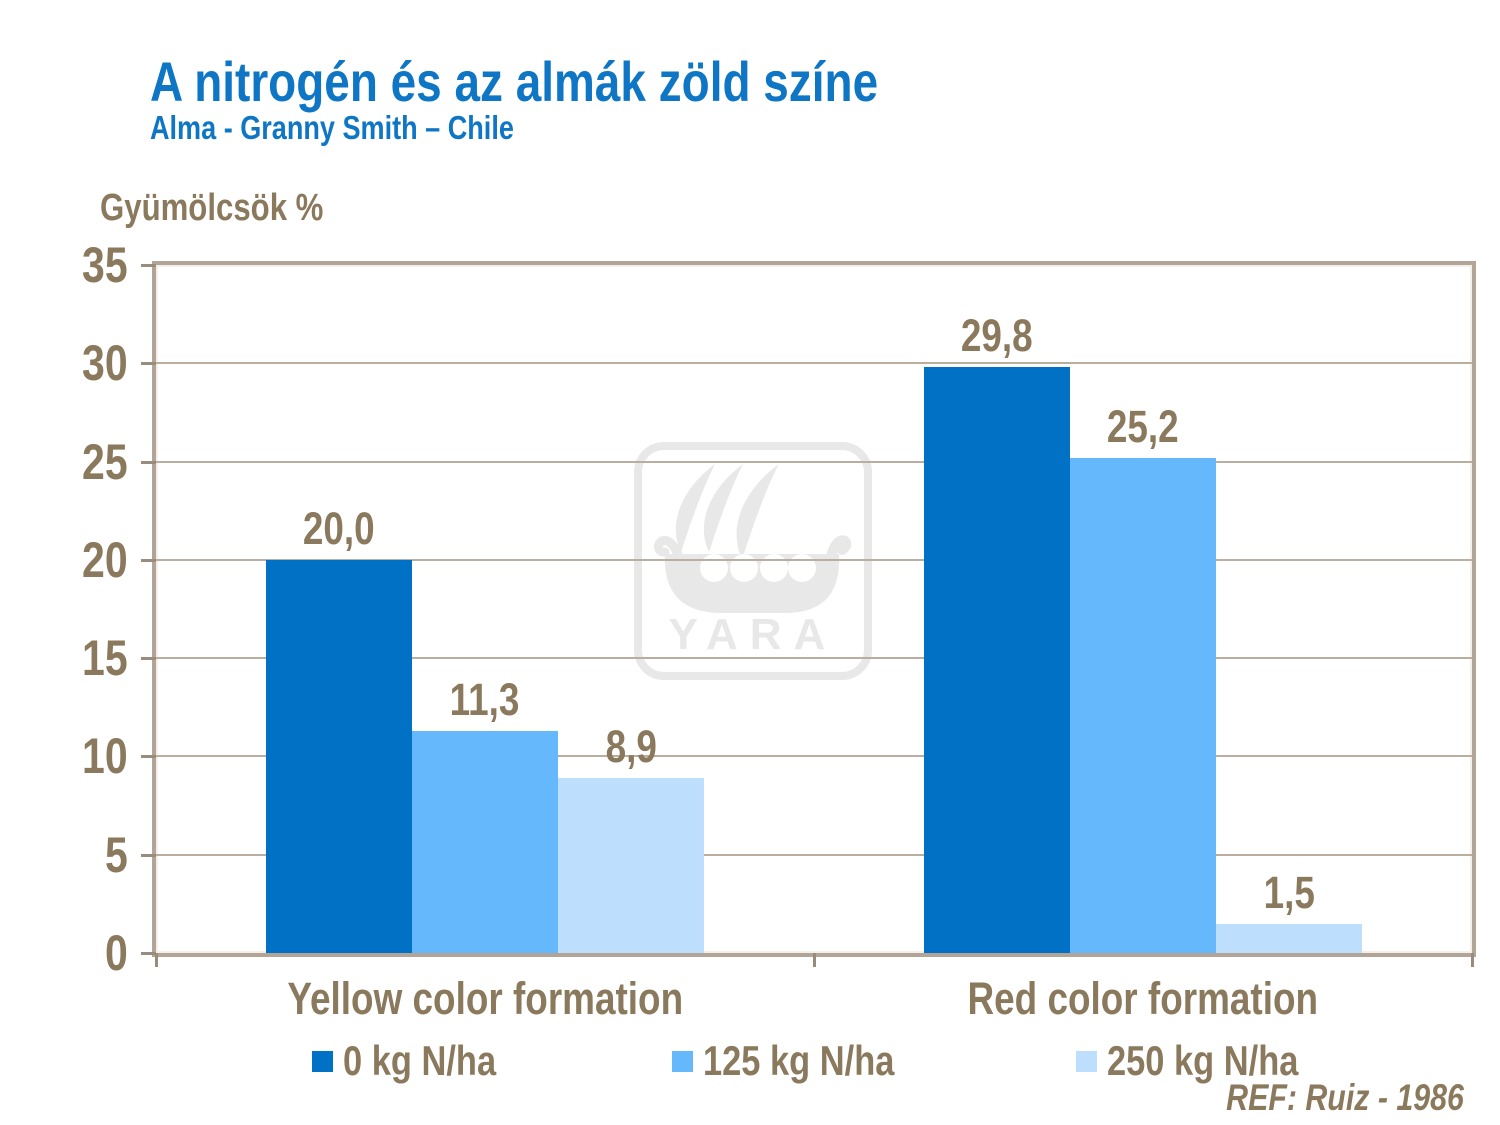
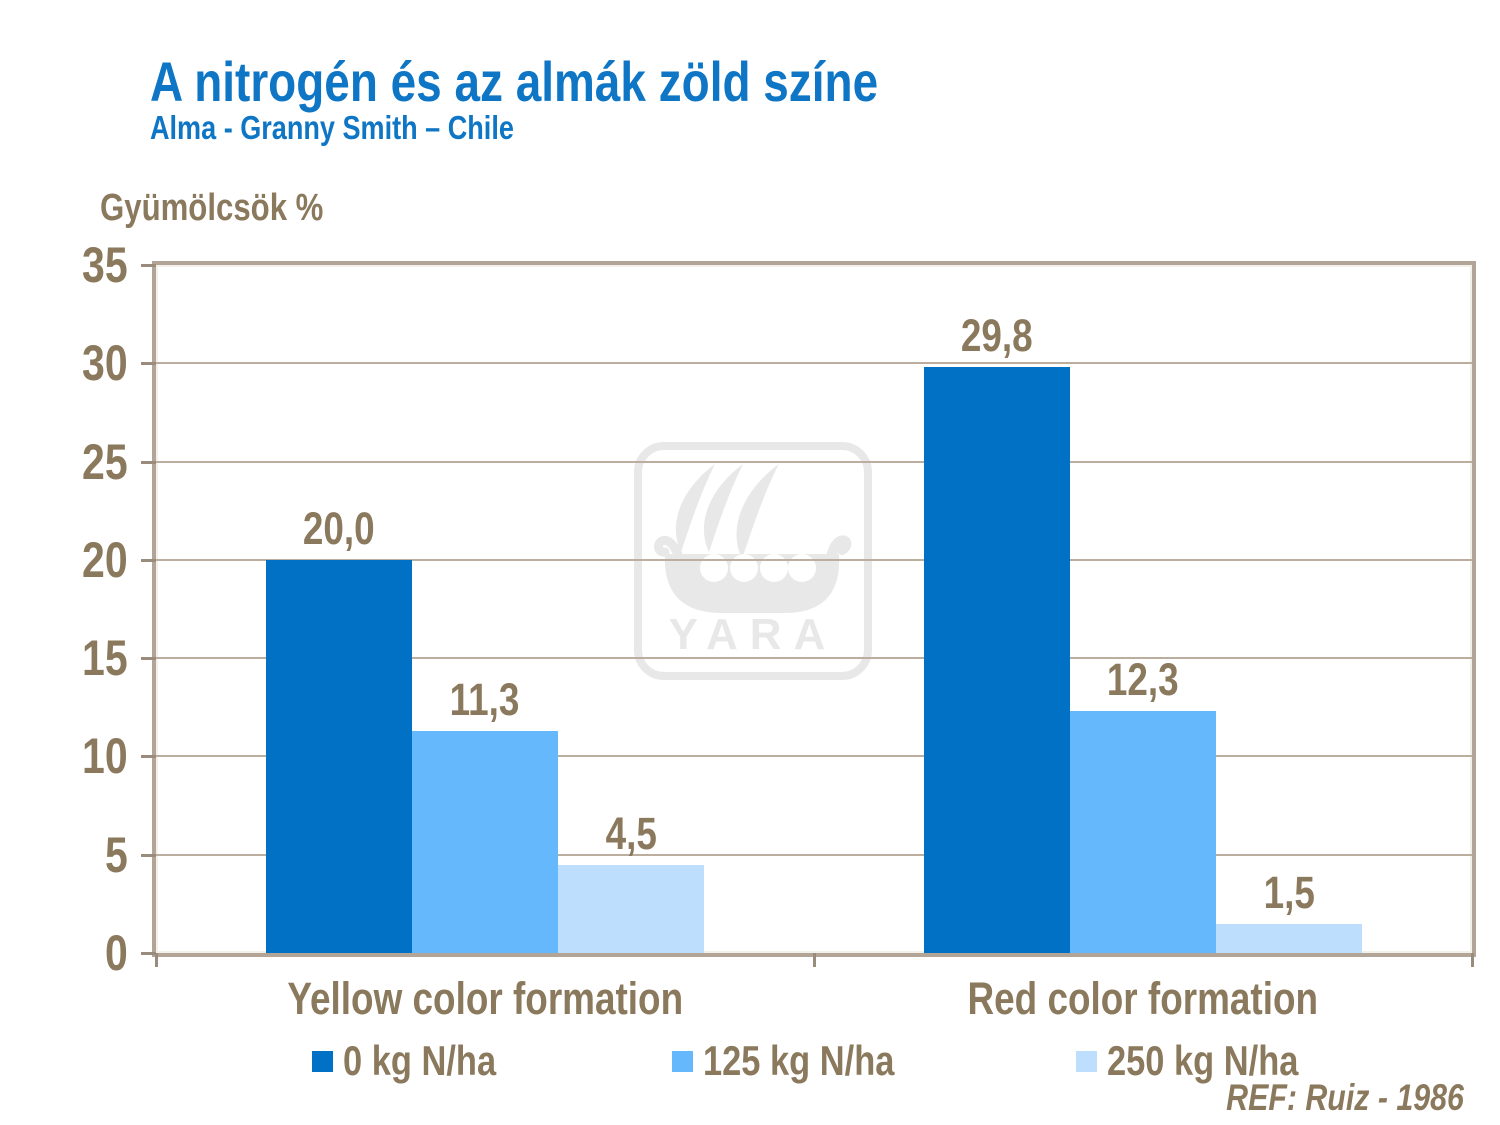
250 kg N/ha/Yellow color formation: 8,9 -> 4,5
125 kg N/ha/Red color formation: 25,2 -> 12,3
